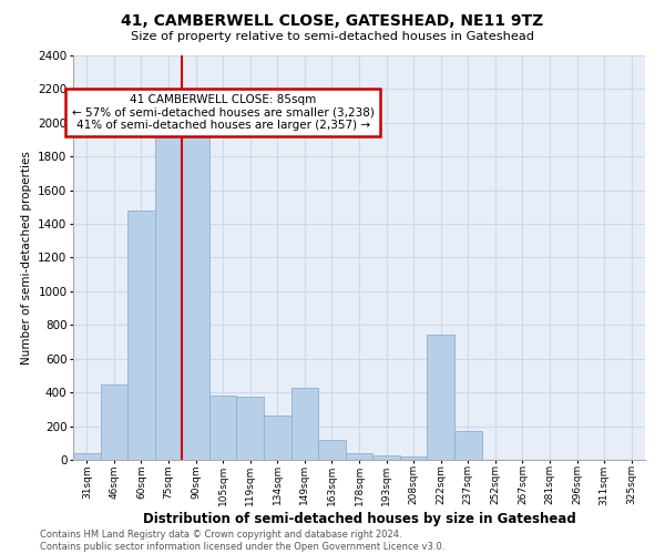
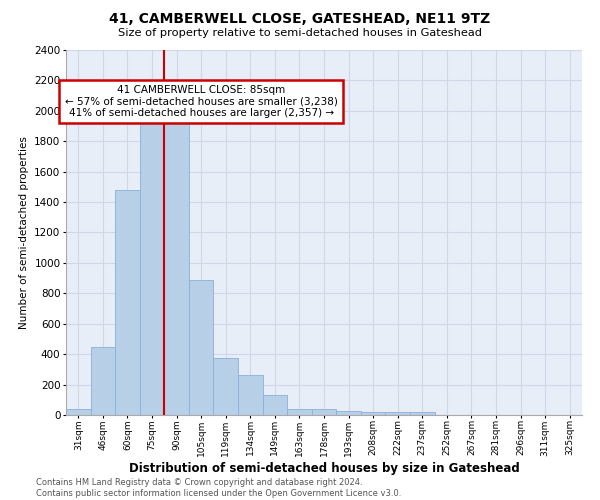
105sqm: 380 -> 890
149sqm: 430 -> 130
163sqm: 120 -> 40
222sqm: 740 -> 20
237sqm: 170 -> 20
